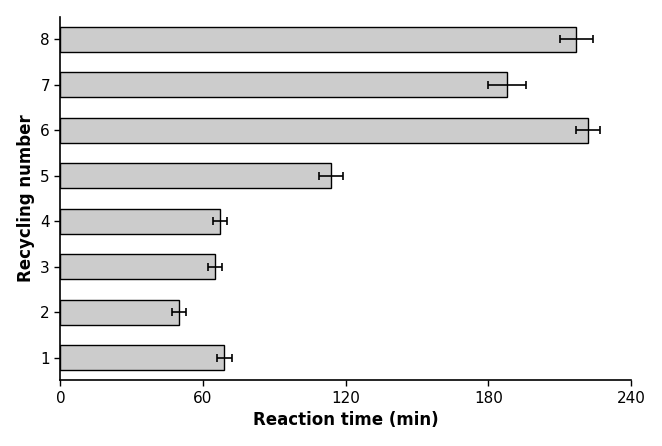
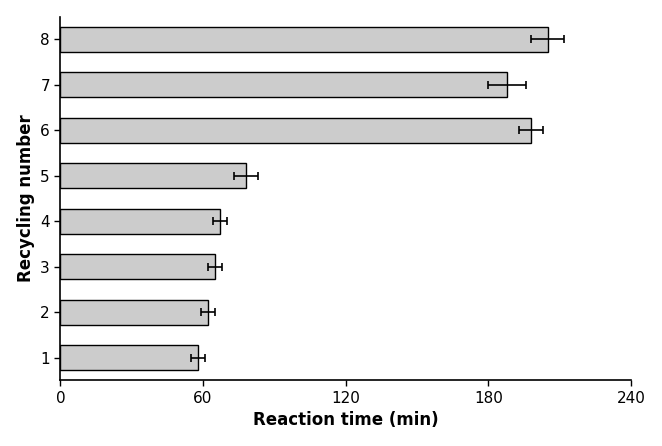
8: 217 -> 205
6: 222 -> 198
5: 114 -> 78
2: 50 -> 62
1: 69 -> 58
